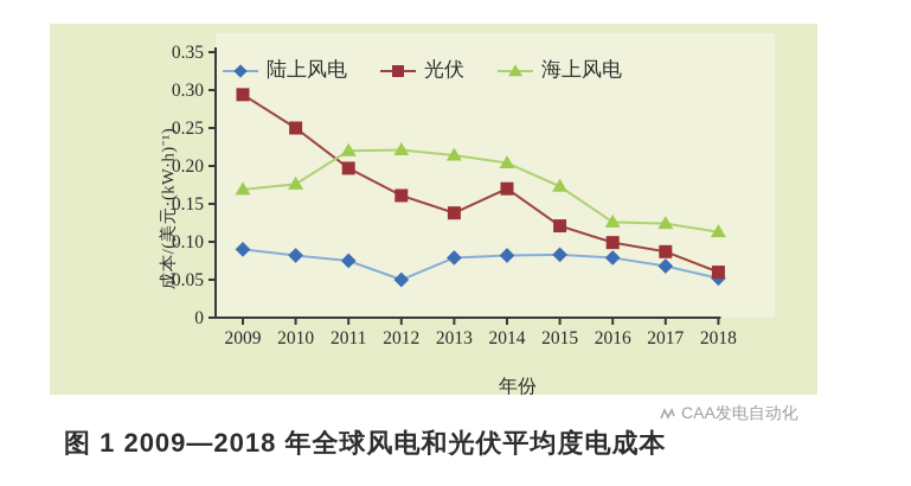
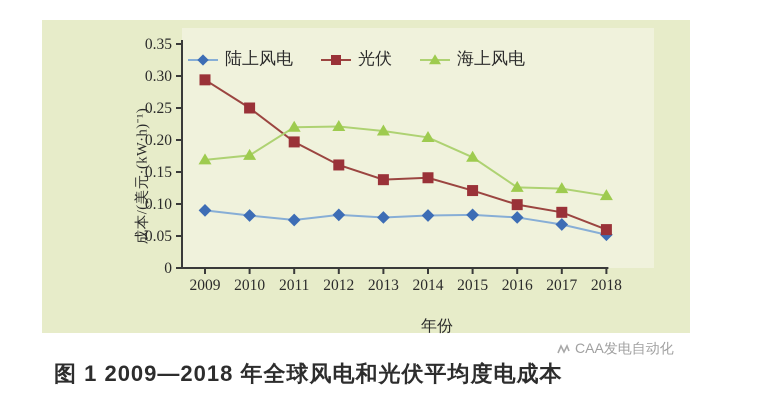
陆上风电/2012: 0.05 -> 0.08
光伏/2014: 0.17 -> 0.14
